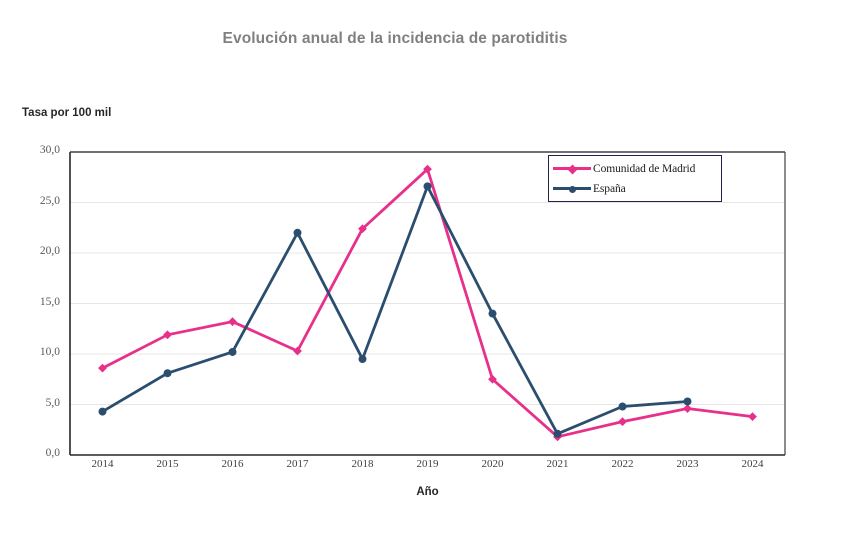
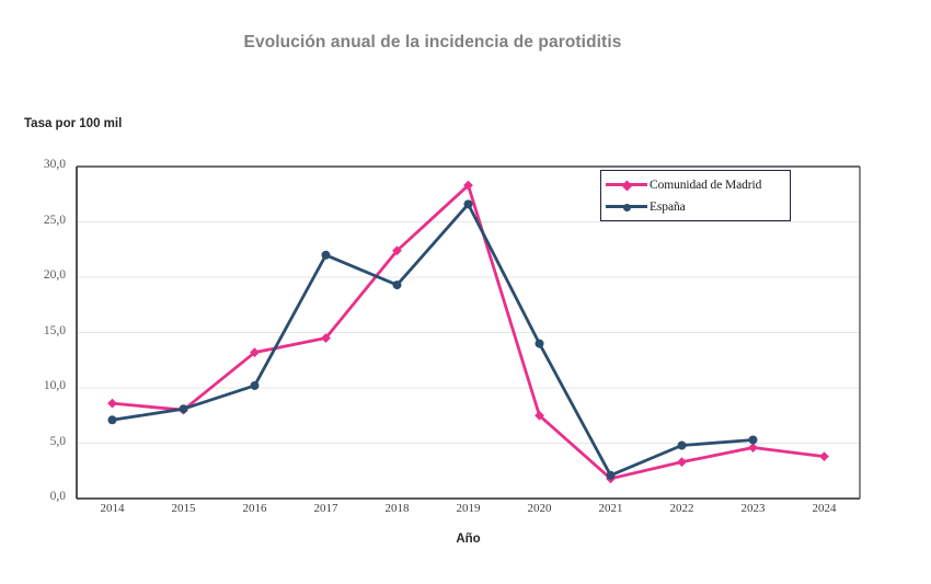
España/2014: 4,3 -> 7,1
Comunidad de Madrid/2015: 11,9 -> 8,0
Comunidad de Madrid/2017: 10,3 -> 14,5
España/2018: 9,5 -> 19,3
